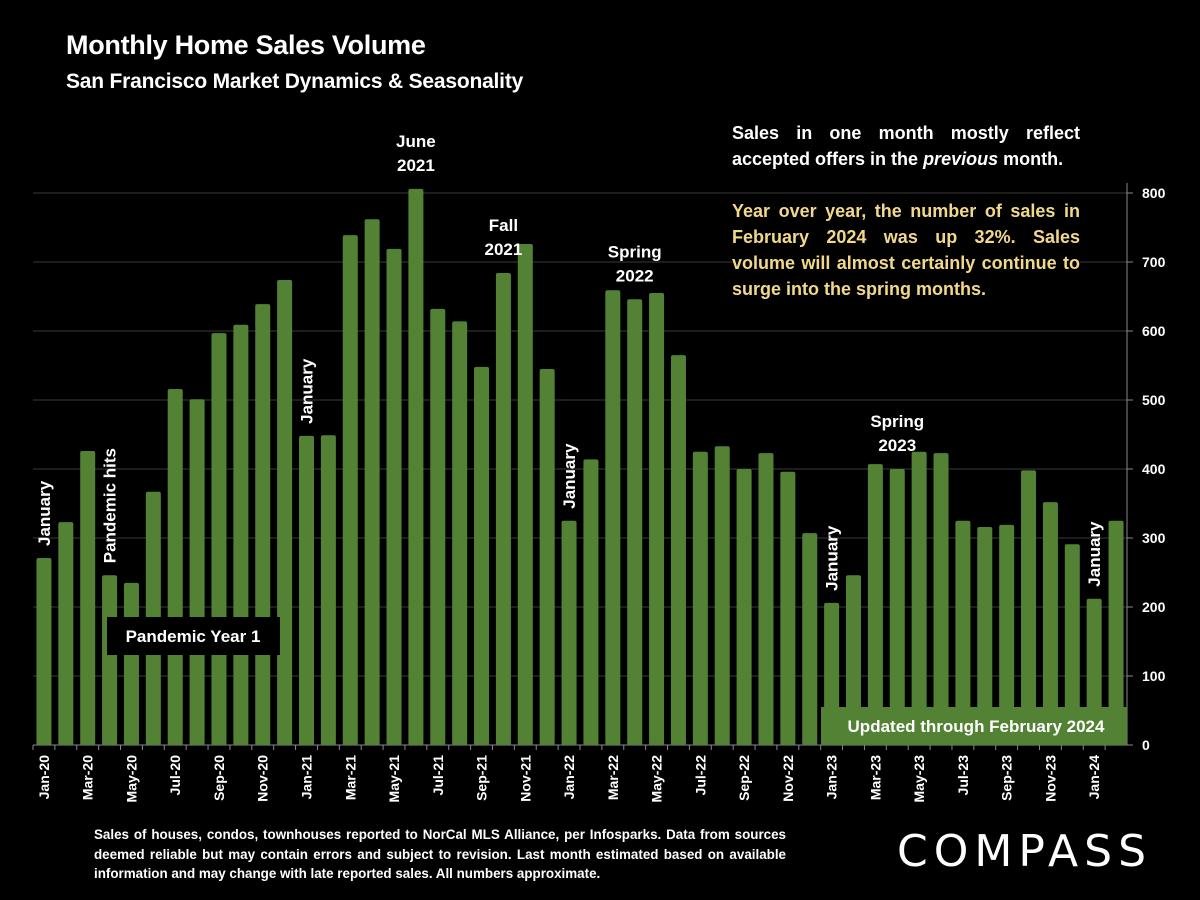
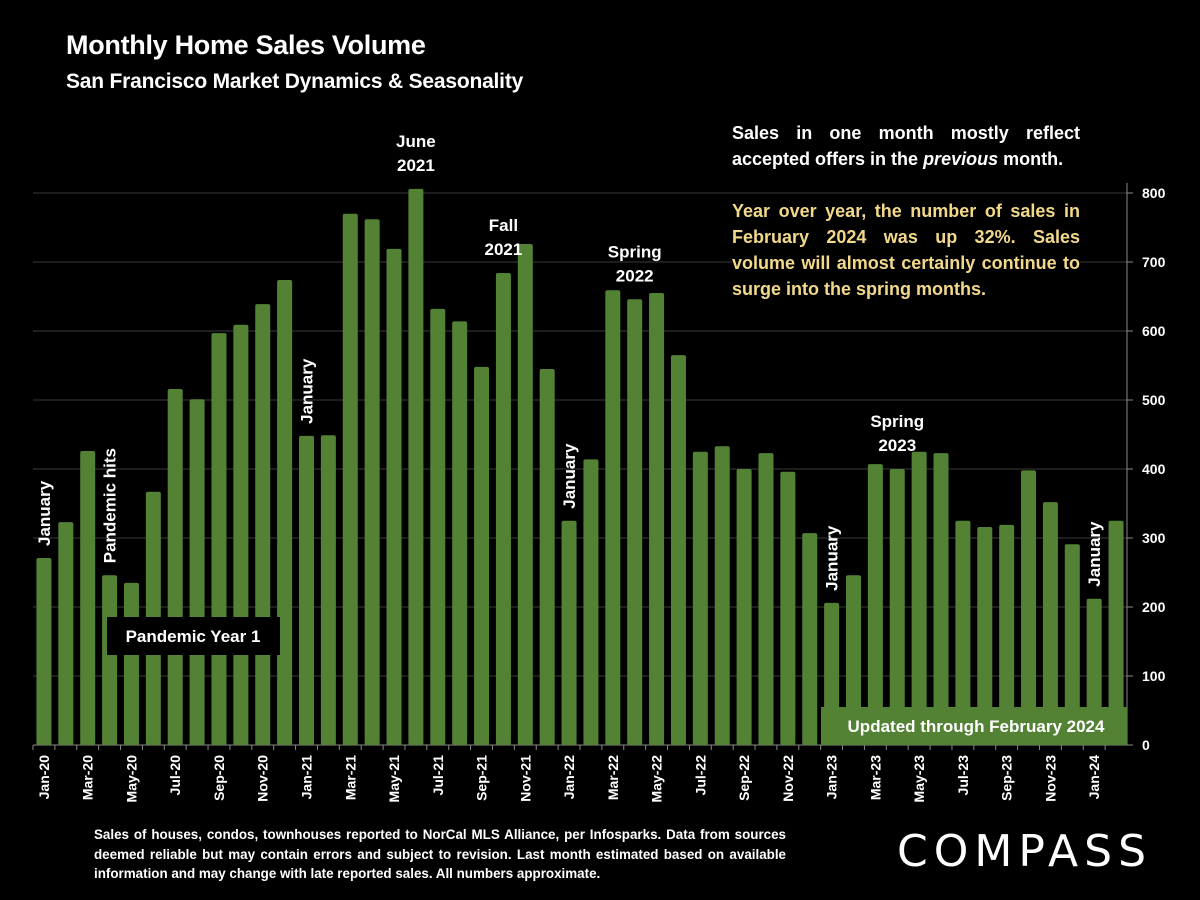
Mar-21: 740 -> 770
